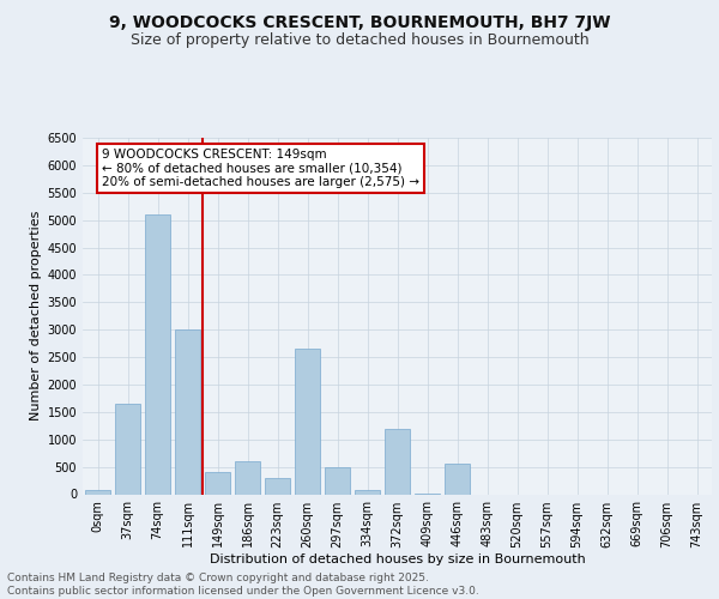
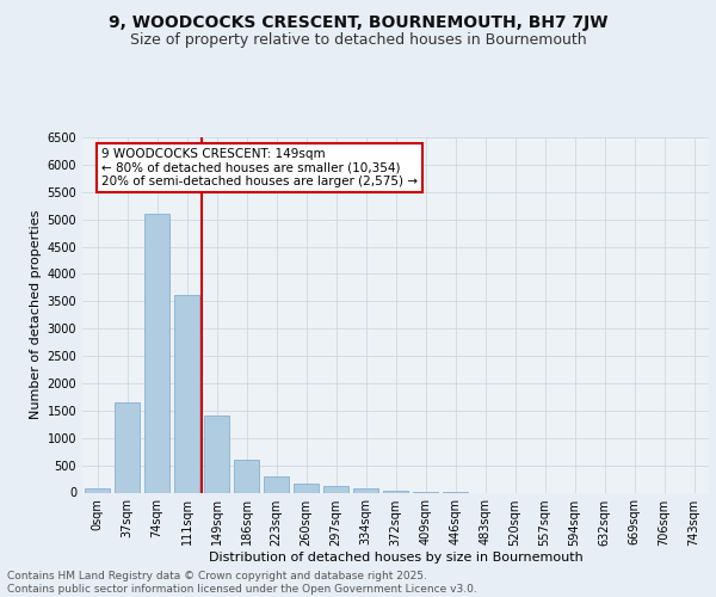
111sqm: 3000 -> 3620
149sqm: 400 -> 1420
260sqm: 2650 -> 160
297sqm: 500 -> 120
372sqm: 1200 -> 40
446sqm: 550 -> 0
